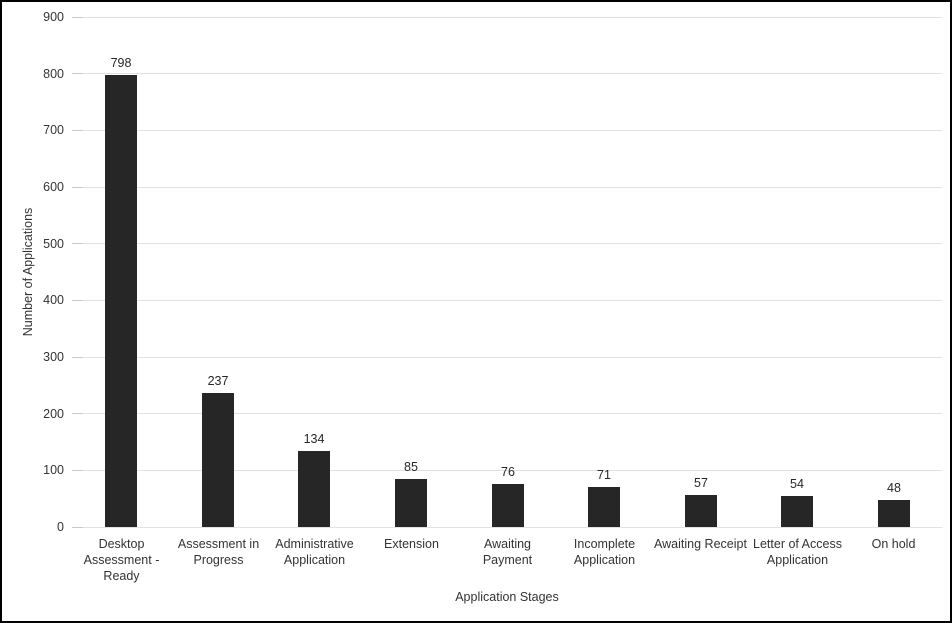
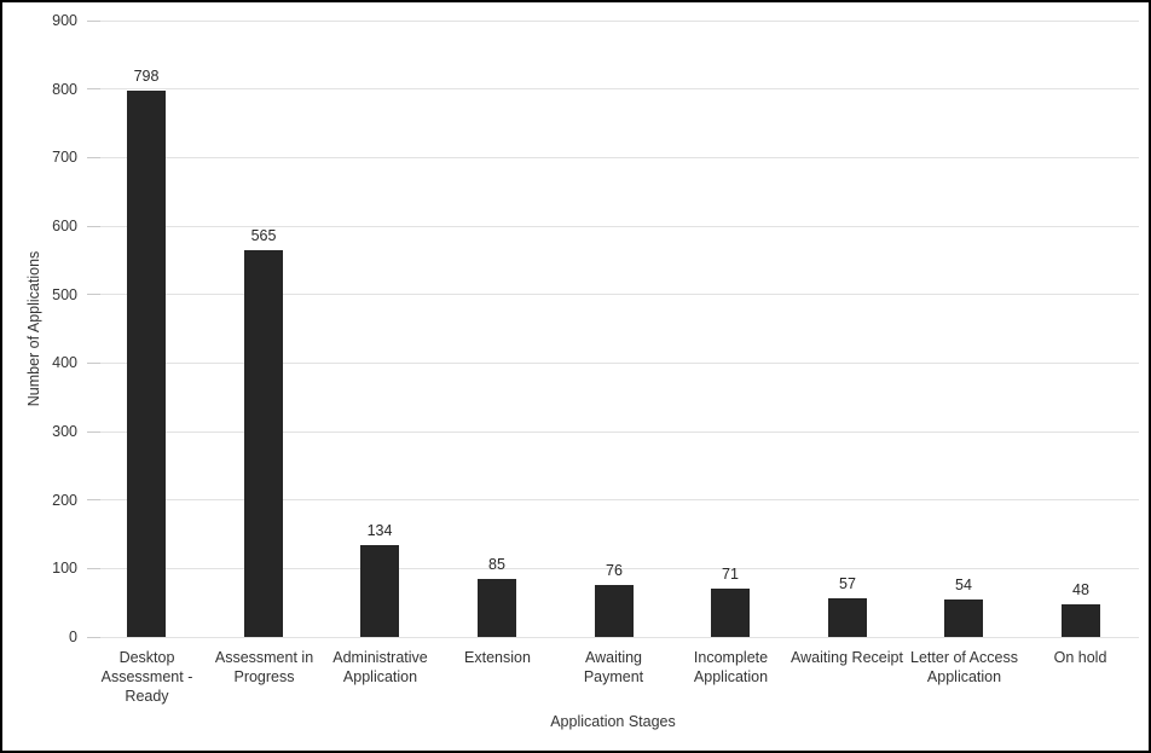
Assessment in Progress: 237 -> 565
